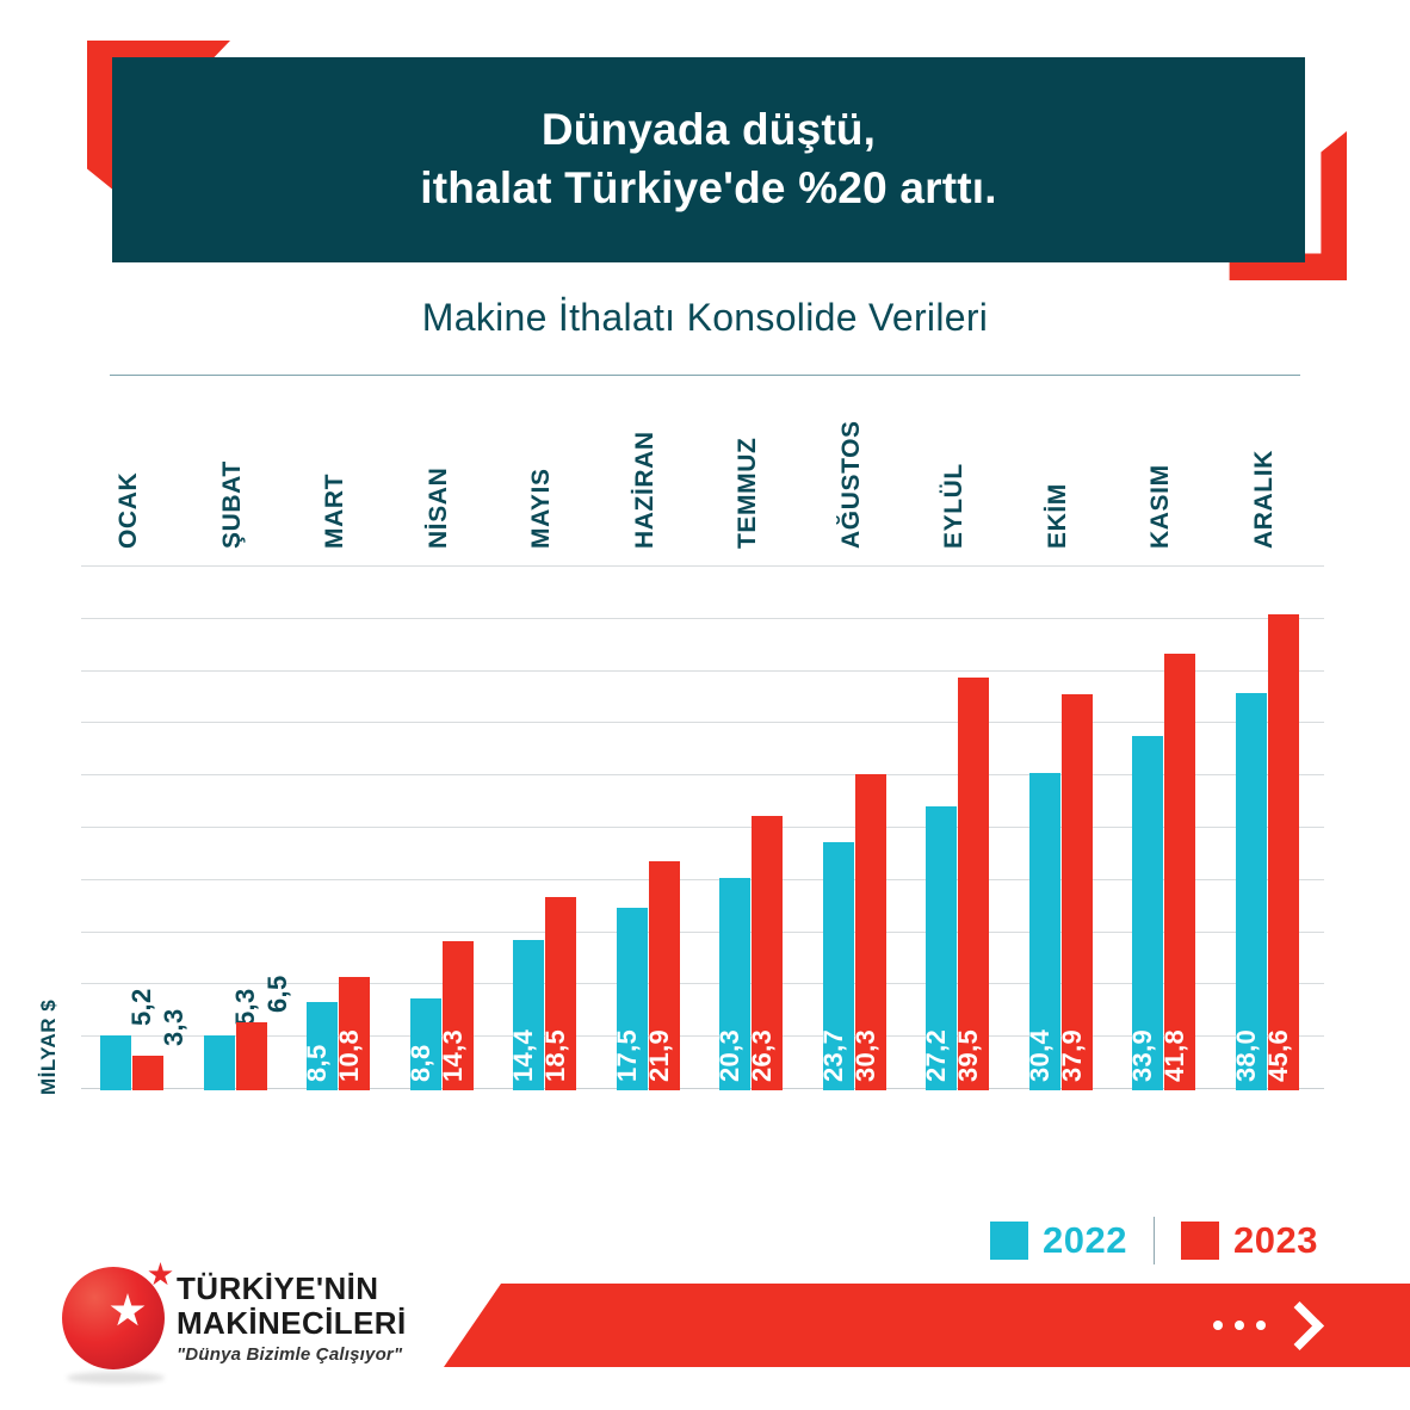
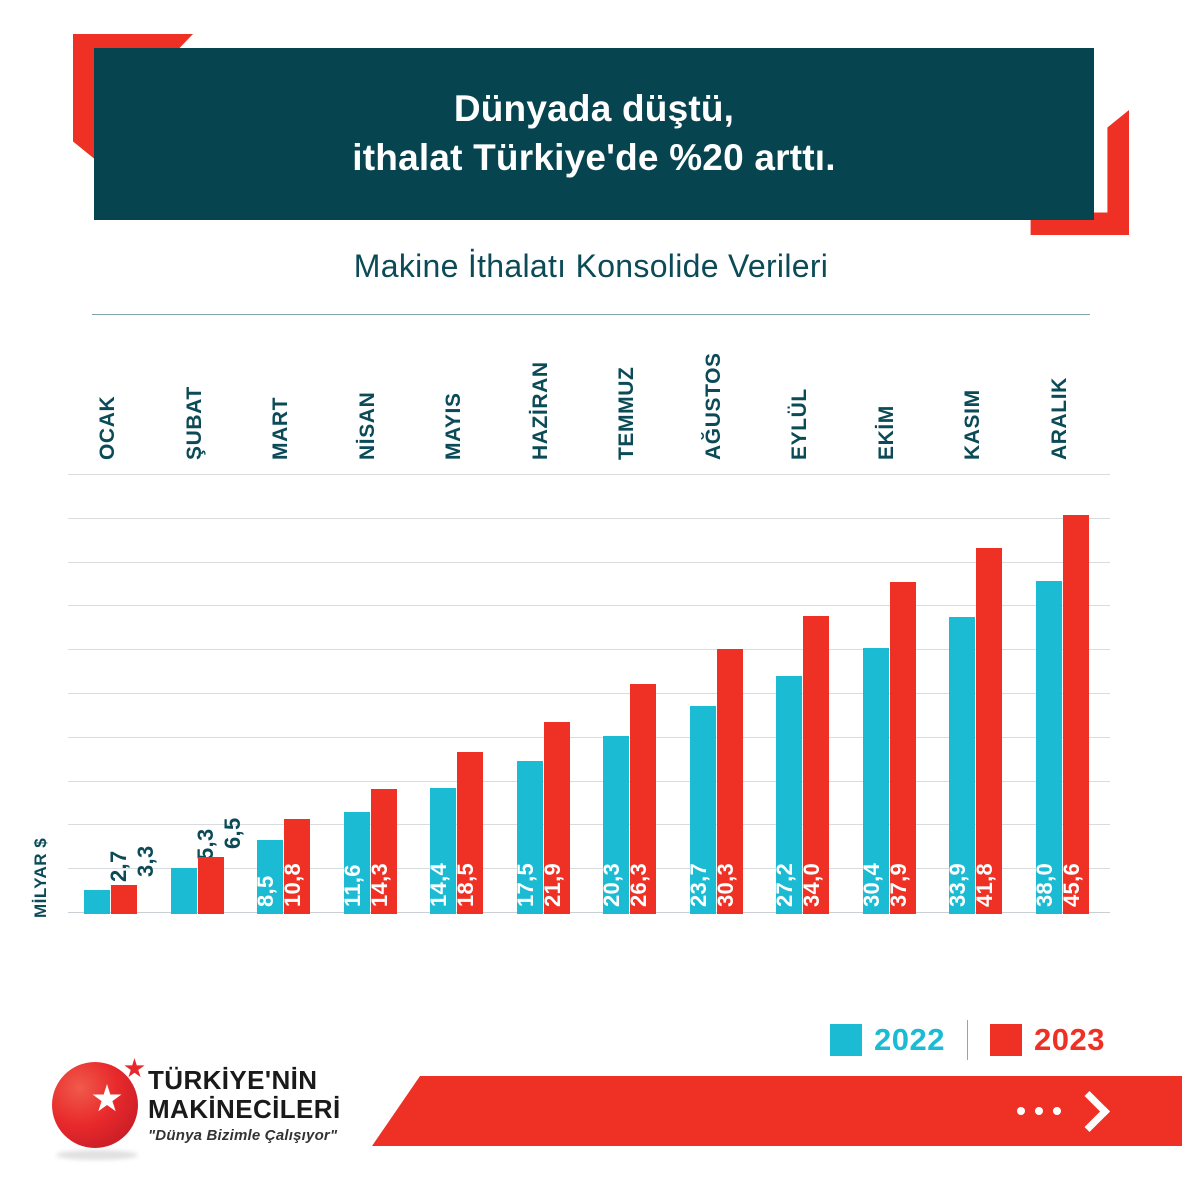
2022/OCAK: 5,2 -> 2,7
2022/NİSAN: 8,8 -> 11,6
2023/EYLÜL: 39,5 -> 34,0
